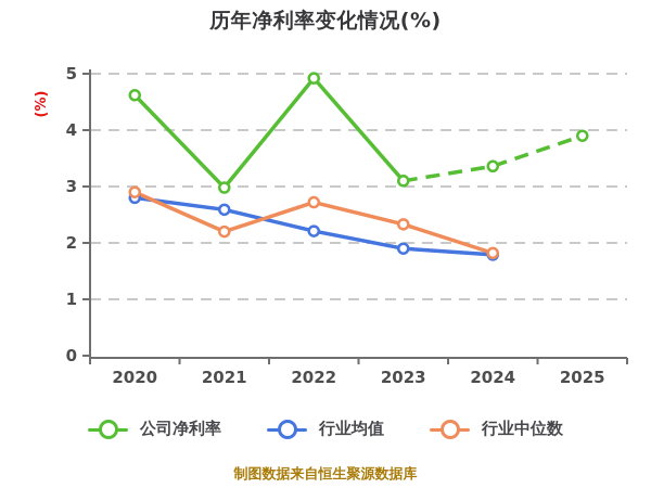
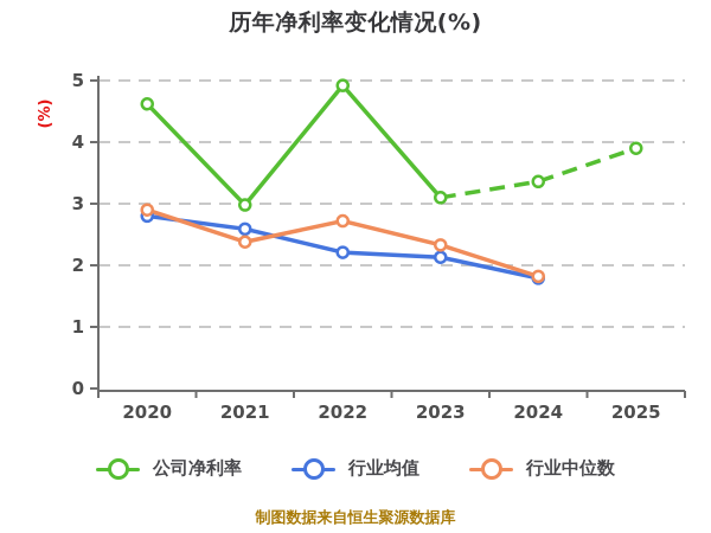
行业中位数/2021: 2.2 -> 2.4
行业均值/2023: 1.9 -> 2.1
